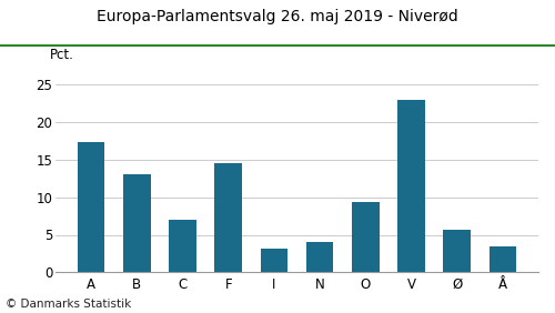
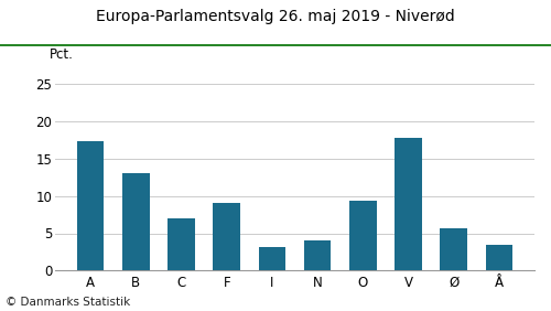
F: 14.5 -> 9.0
V: 23.0 -> 17.8
